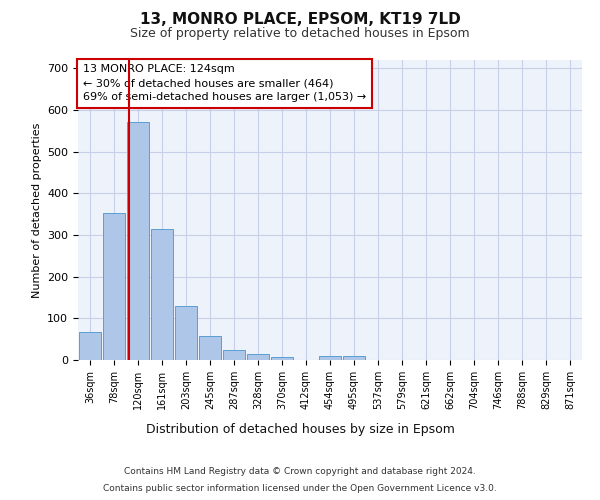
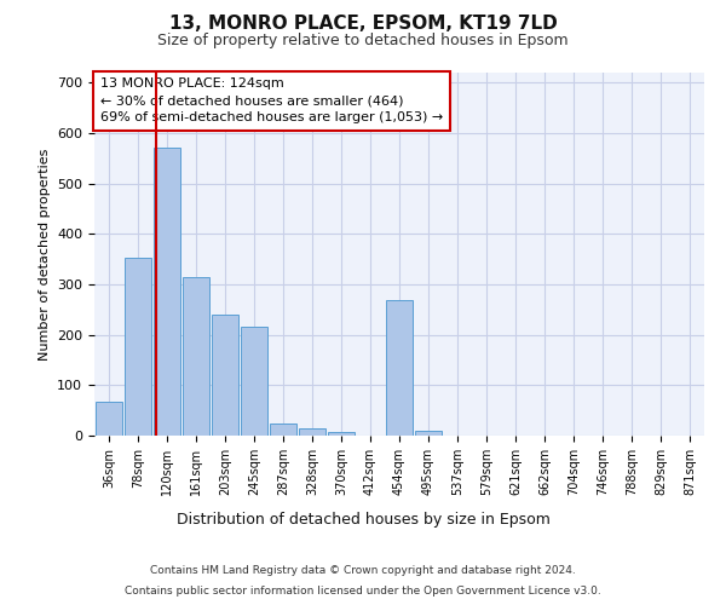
203sqm: 130 -> 240
245sqm: 57 -> 215
454sqm: 10 -> 270
